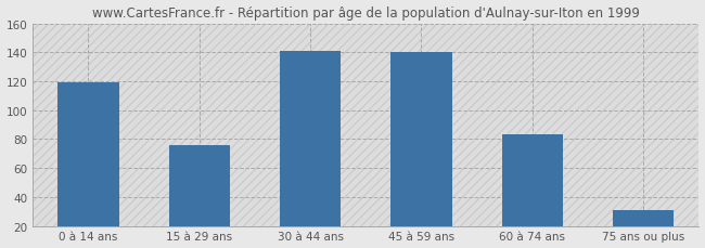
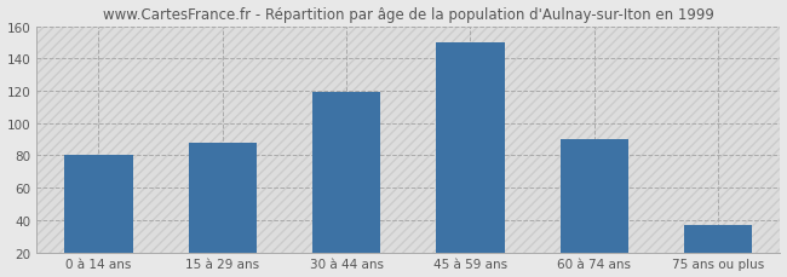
0 à 14 ans: 119 -> 80
15 à 29 ans: 76 -> 88
30 à 44 ans: 141 -> 119
45 à 59 ans: 140 -> 150
60 à 74 ans: 83 -> 90
75 ans ou plus: 31 -> 37
